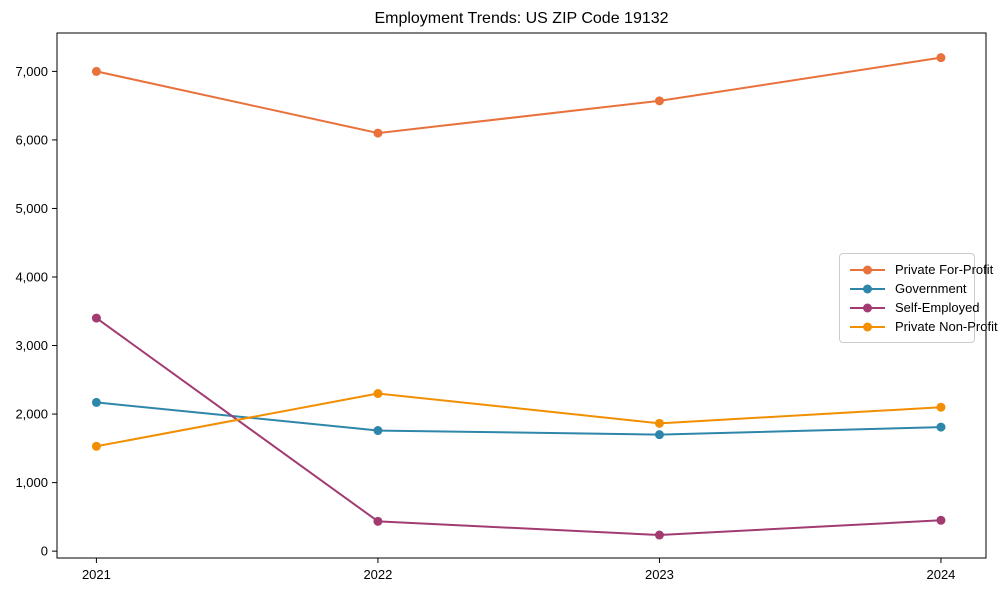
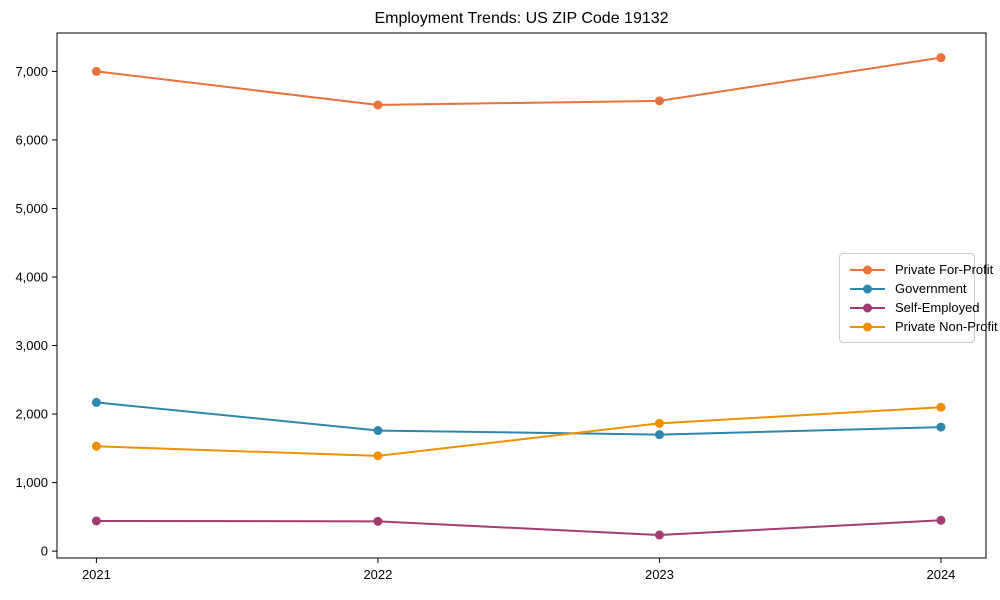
Self-Employed/2021: 3400 -> 400
Private For-Profit/2022: 6100 -> 6500
Private Non-Profit/2022: 2300 -> 1400
